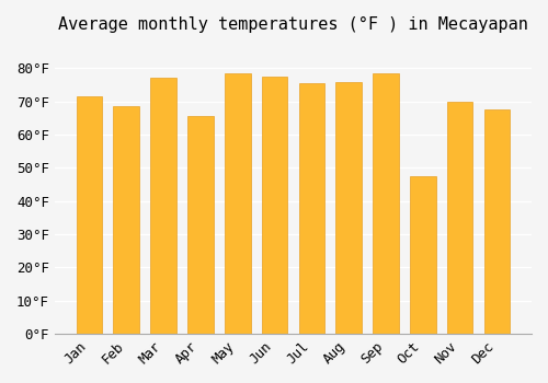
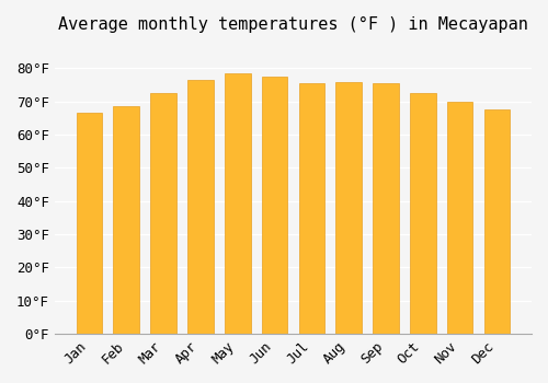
Jan: 71.5°F -> 66.5°F
Mar: 77.0°F -> 72.5°F
Apr: 65.5°F -> 76.5°F
Sep: 78.5°F -> 75.5°F
Oct: 47.5°F -> 72.5°F
